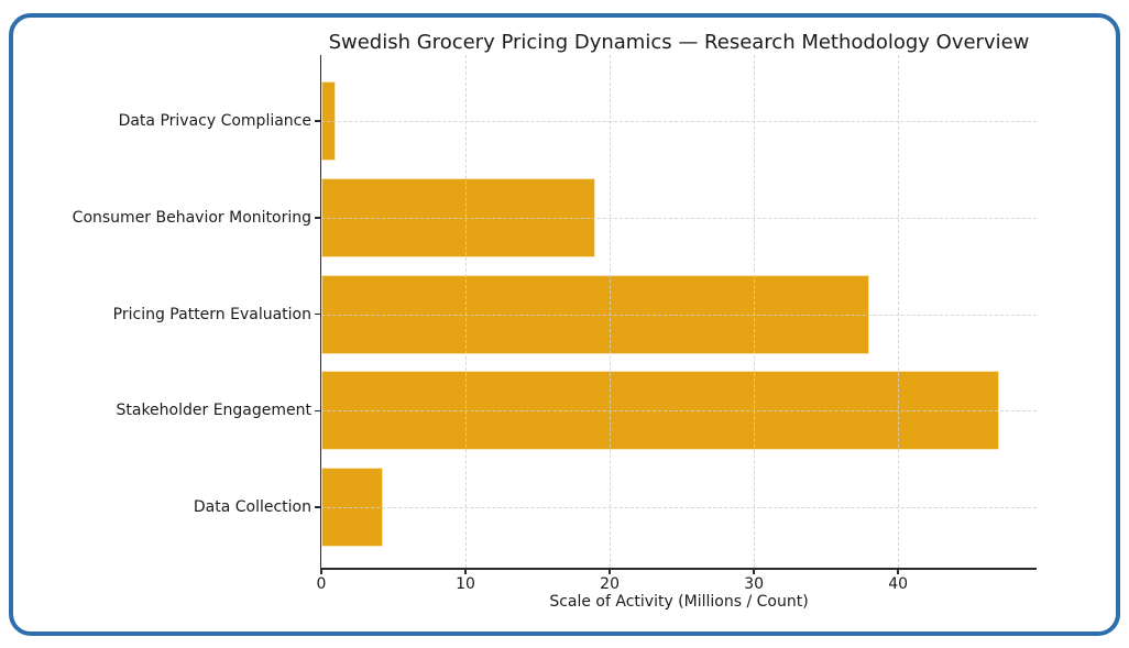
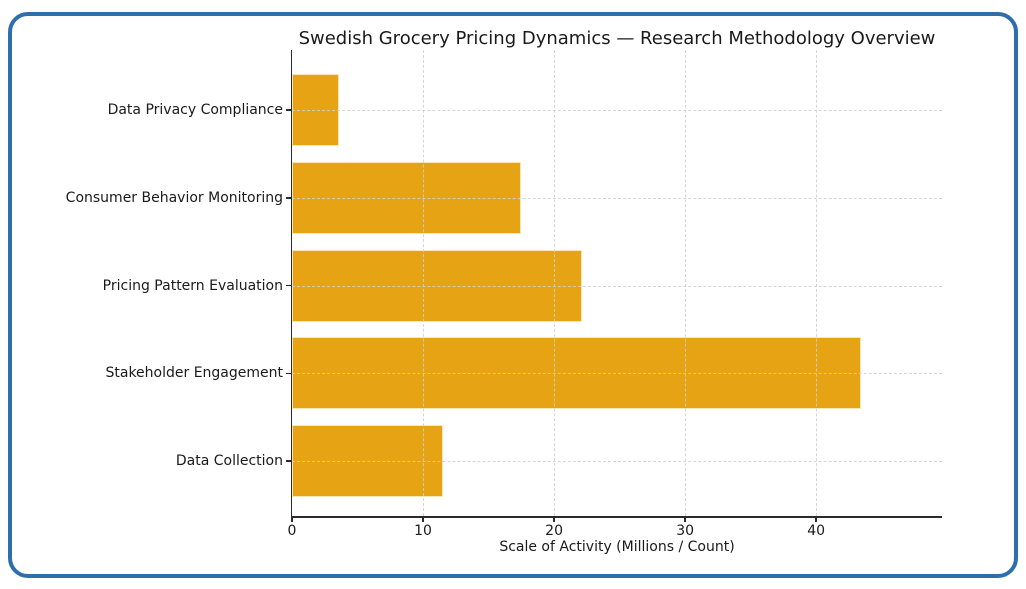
Data Privacy Compliance: 1.0 -> 3.6
Consumer Behavior Monitoring: 19.0 -> 17.5
Pricing Pattern Evaluation: 38.0 -> 22.1
Stakeholder Engagement: 47.0 -> 43.4
Data Collection: 4.3 -> 11.5
